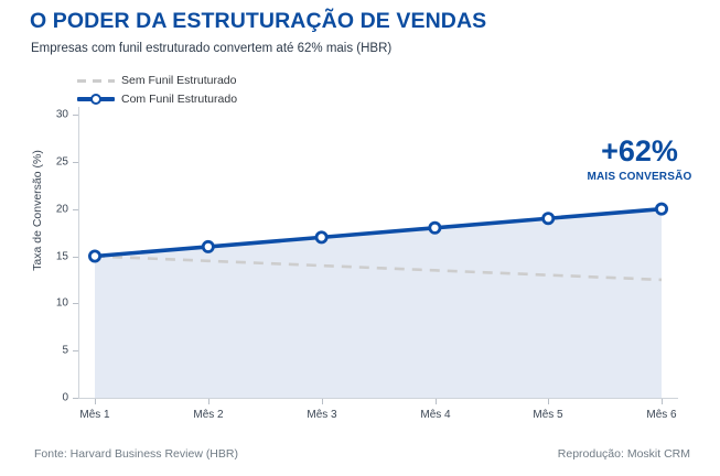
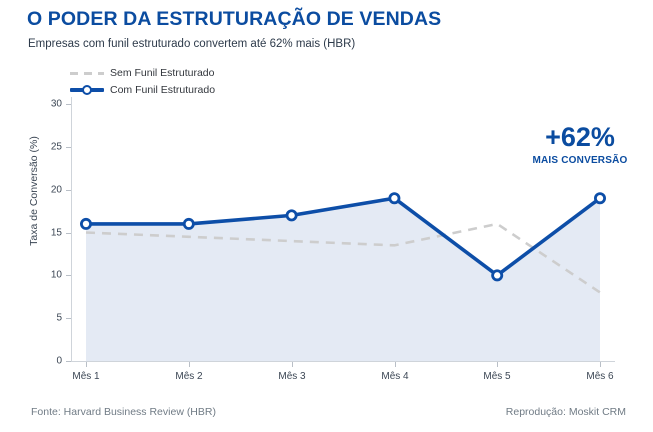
Com Funil Estruturado/Mês 1: 15 -> 16
Com Funil Estruturado/Mês 4: 18 -> 19
Sem Funil Estruturado/Mês 5: 13 -> 16
Com Funil Estruturado/Mês 5: 19 -> 10
Sem Funil Estruturado/Mês 6: 12 -> 8
Com Funil Estruturado/Mês 6: 20 -> 19
